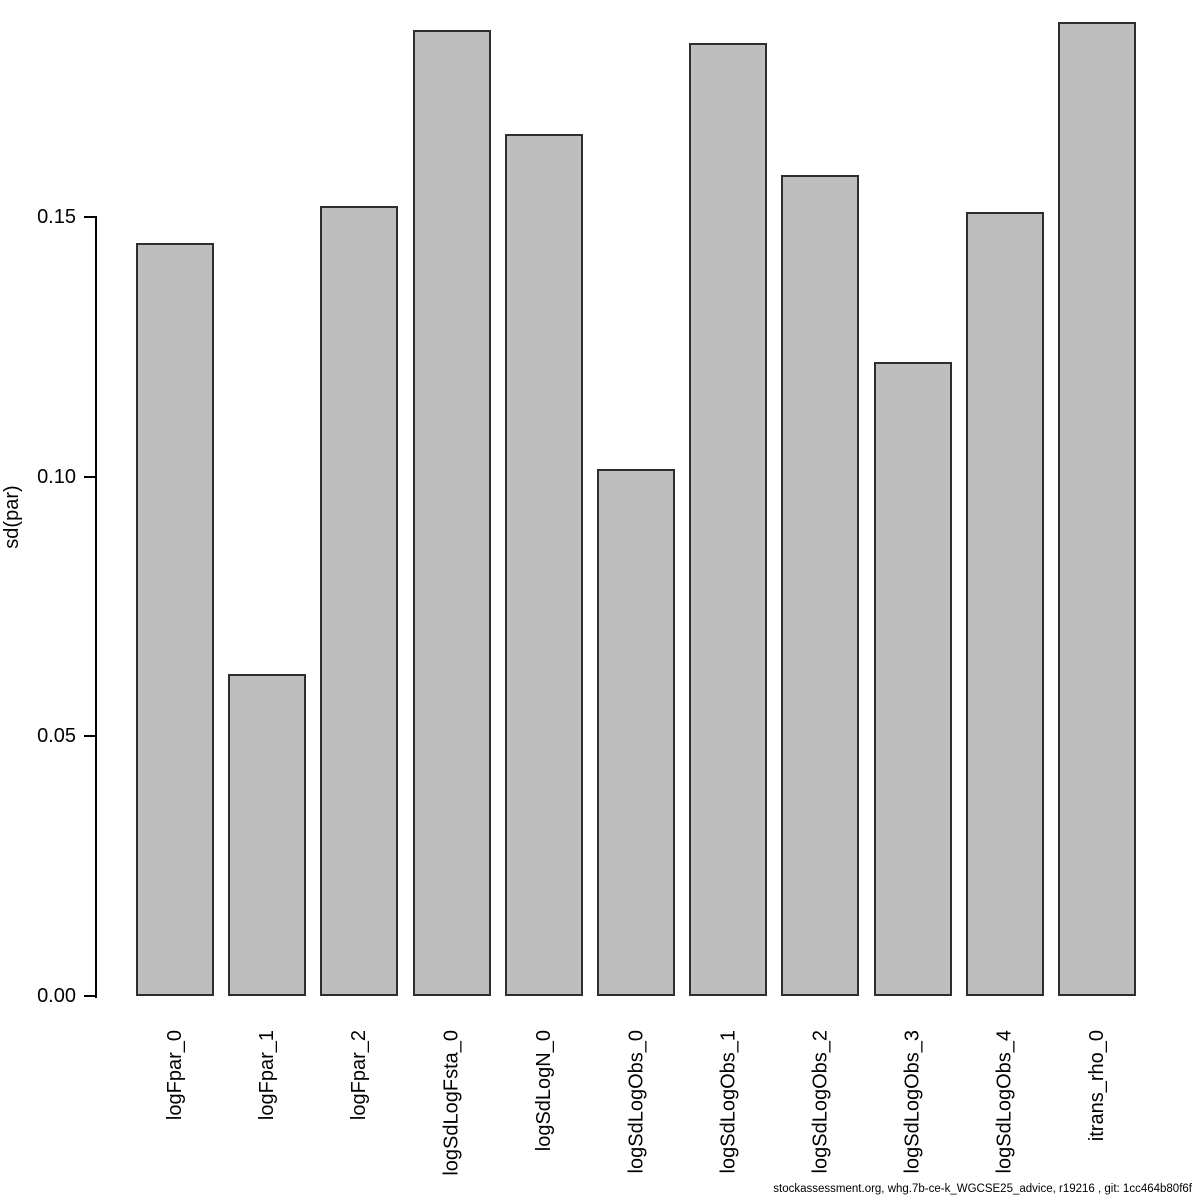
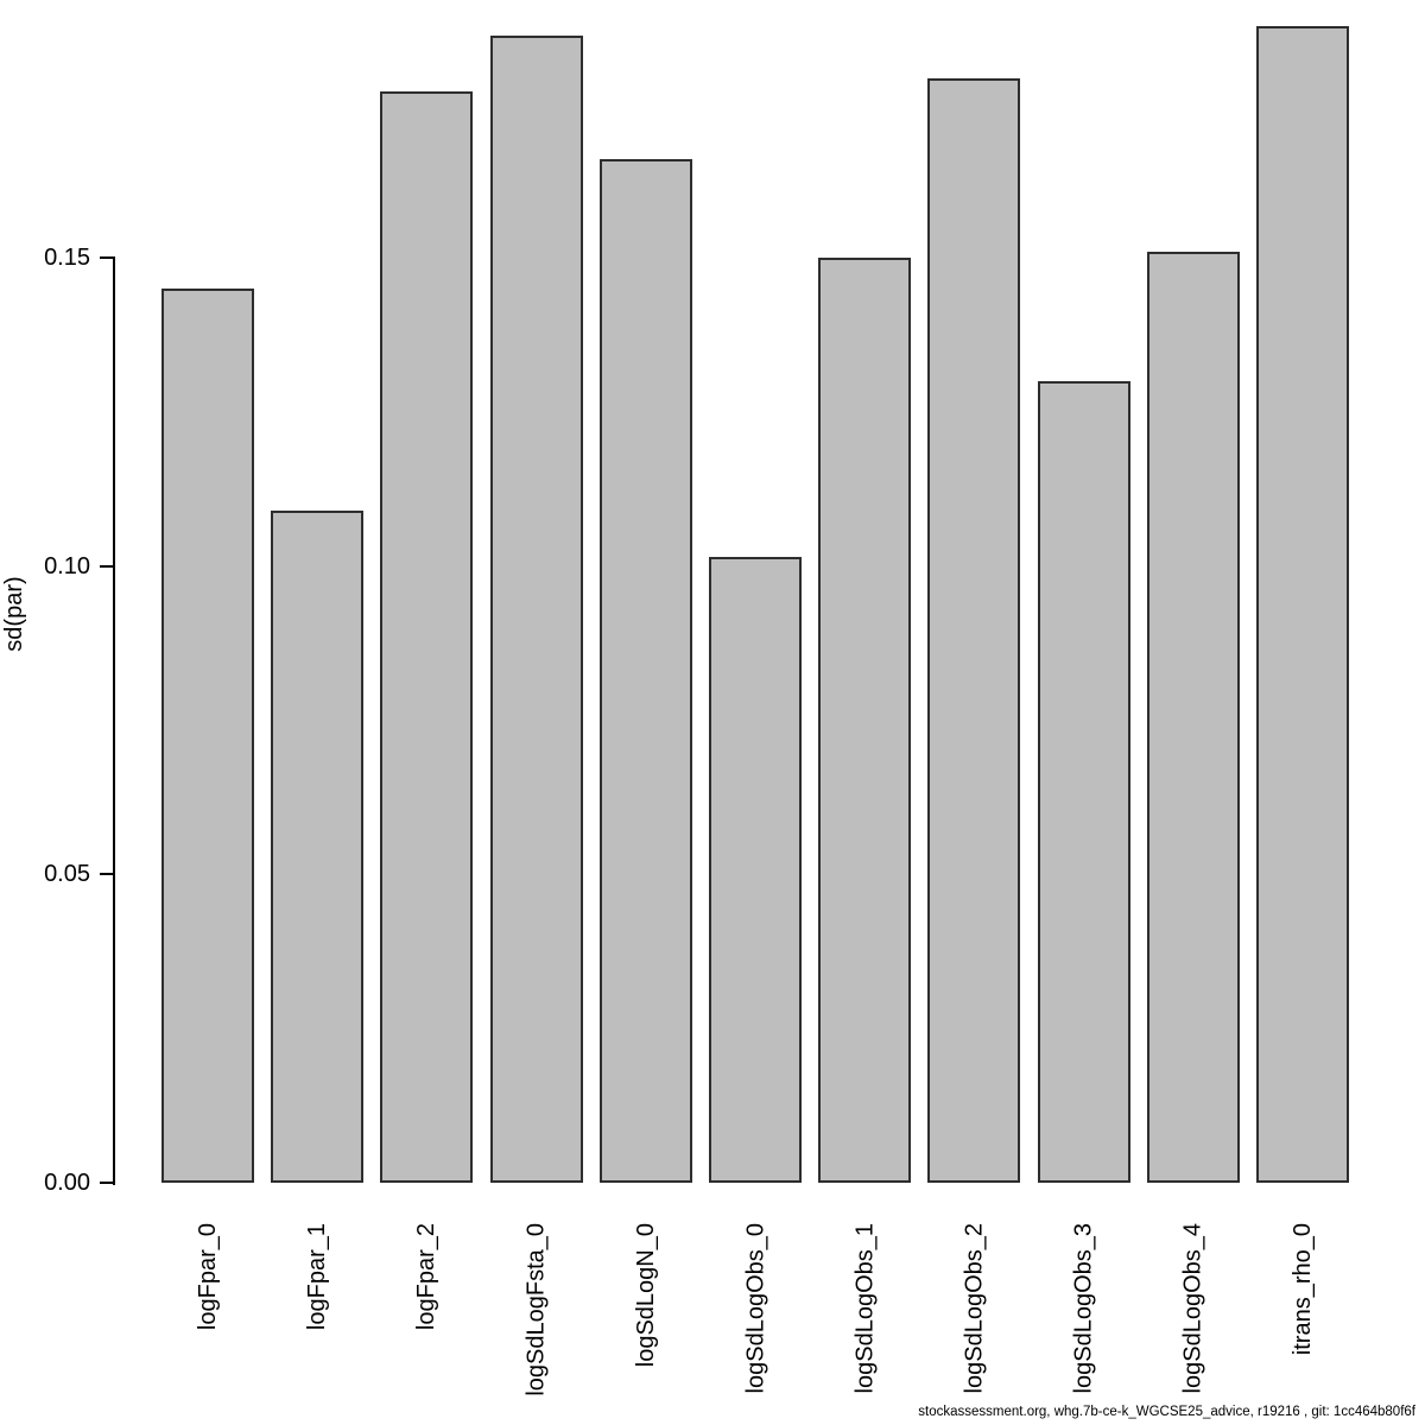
logFpar_1: 0.062 -> 0.109
logFpar_2: 0.152 -> 0.177
logSdLogObs_1: 0.183 -> 0.150
logSdLogObs_2: 0.158 -> 0.179
logSdLogObs_3: 0.122 -> 0.130
